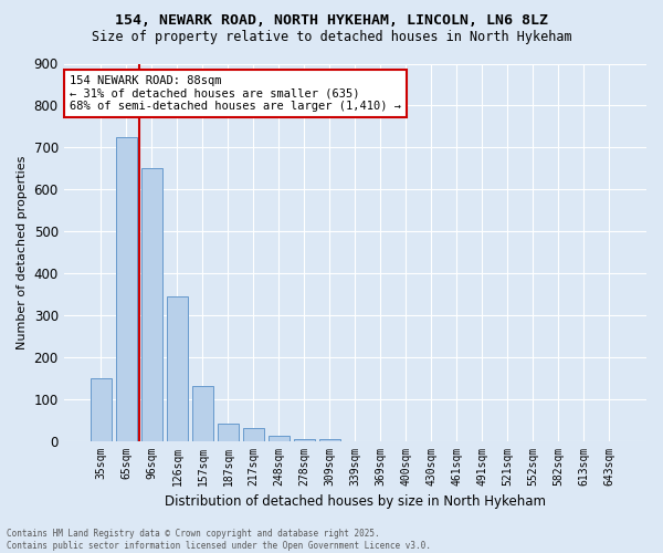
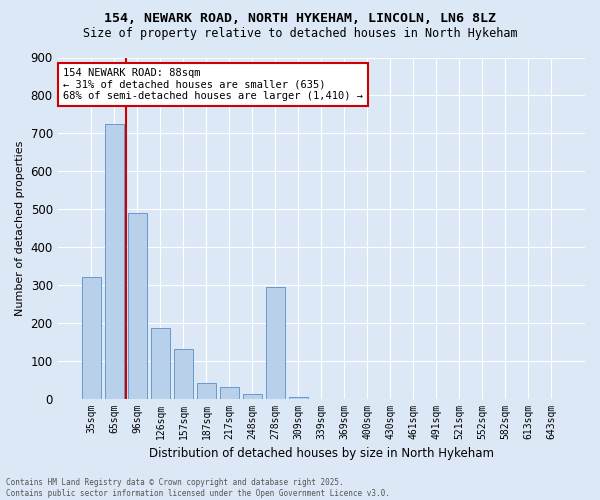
35sqm: 150 -> 320
96sqm: 650 -> 490
126sqm: 345 -> 185
278sqm: 5 -> 295
